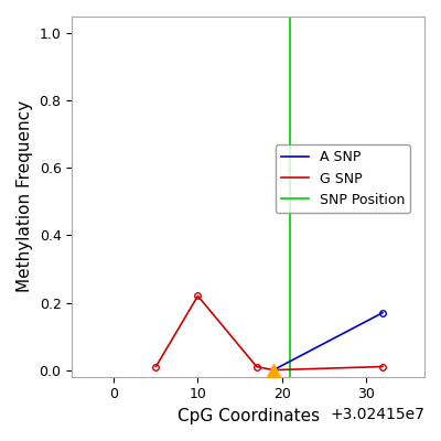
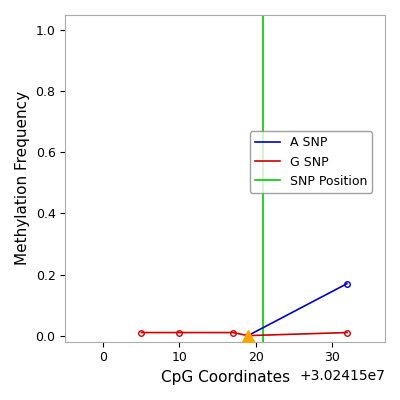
10: 0.22 -> 0.01
